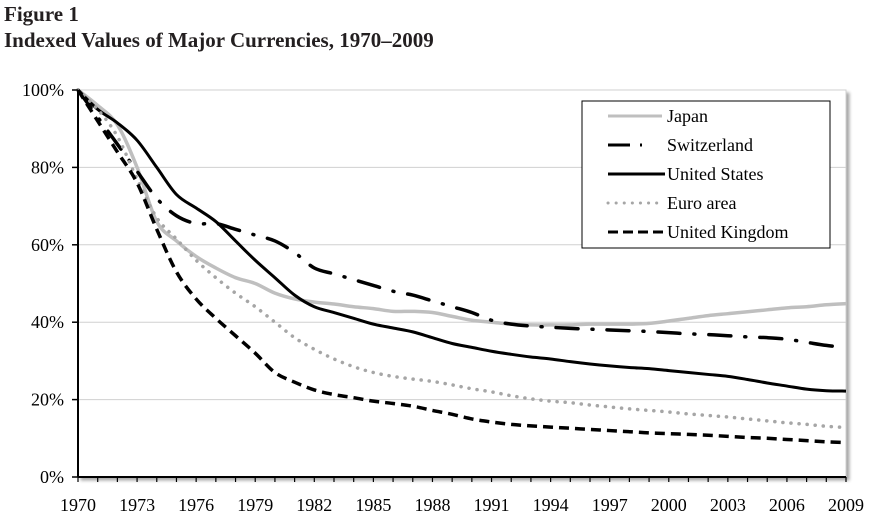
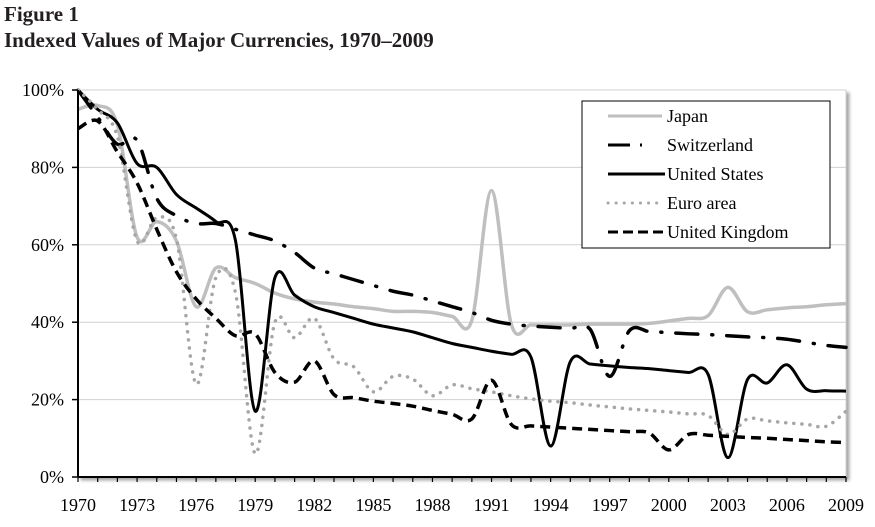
Japan/1970: 100% -> 95%
United Kingdom/1970: 100% -> 90%
Japan/1973: 80% -> 62%
Switzerland/1973: 79% -> 87%
United States/1973: 87% -> 81%
Euro area/1973: 77% -> 61%
Japan/1976: 57% -> 44%
Euro area/1976: 56% -> 24%
United States/1979: 56% -> 17%
Euro area/1979: 44% -> 6%
United Kingdom/1979: 32% -> 37%
Euro area/1982: 33% -> 41%
United Kingdom/1982: 22% -> 30%
Euro area/1985: 27% -> 22%
Euro area/1988: 25% -> 21%
Japan/1991: 40% -> 74%
United Kingdom/1991: 14% -> 25%
United States/1994: 30% -> 8%
Switzerland/1997: 38% -> 26%
United Kingdom/2000: 11% -> 7%
Japan/2003: 42% -> 49%
United States/2003: 26% -> 5%
Euro area/2003: 16% -> 11%
United States/2006: 24% -> 29%
Euro area/2009: 13% -> 17%
